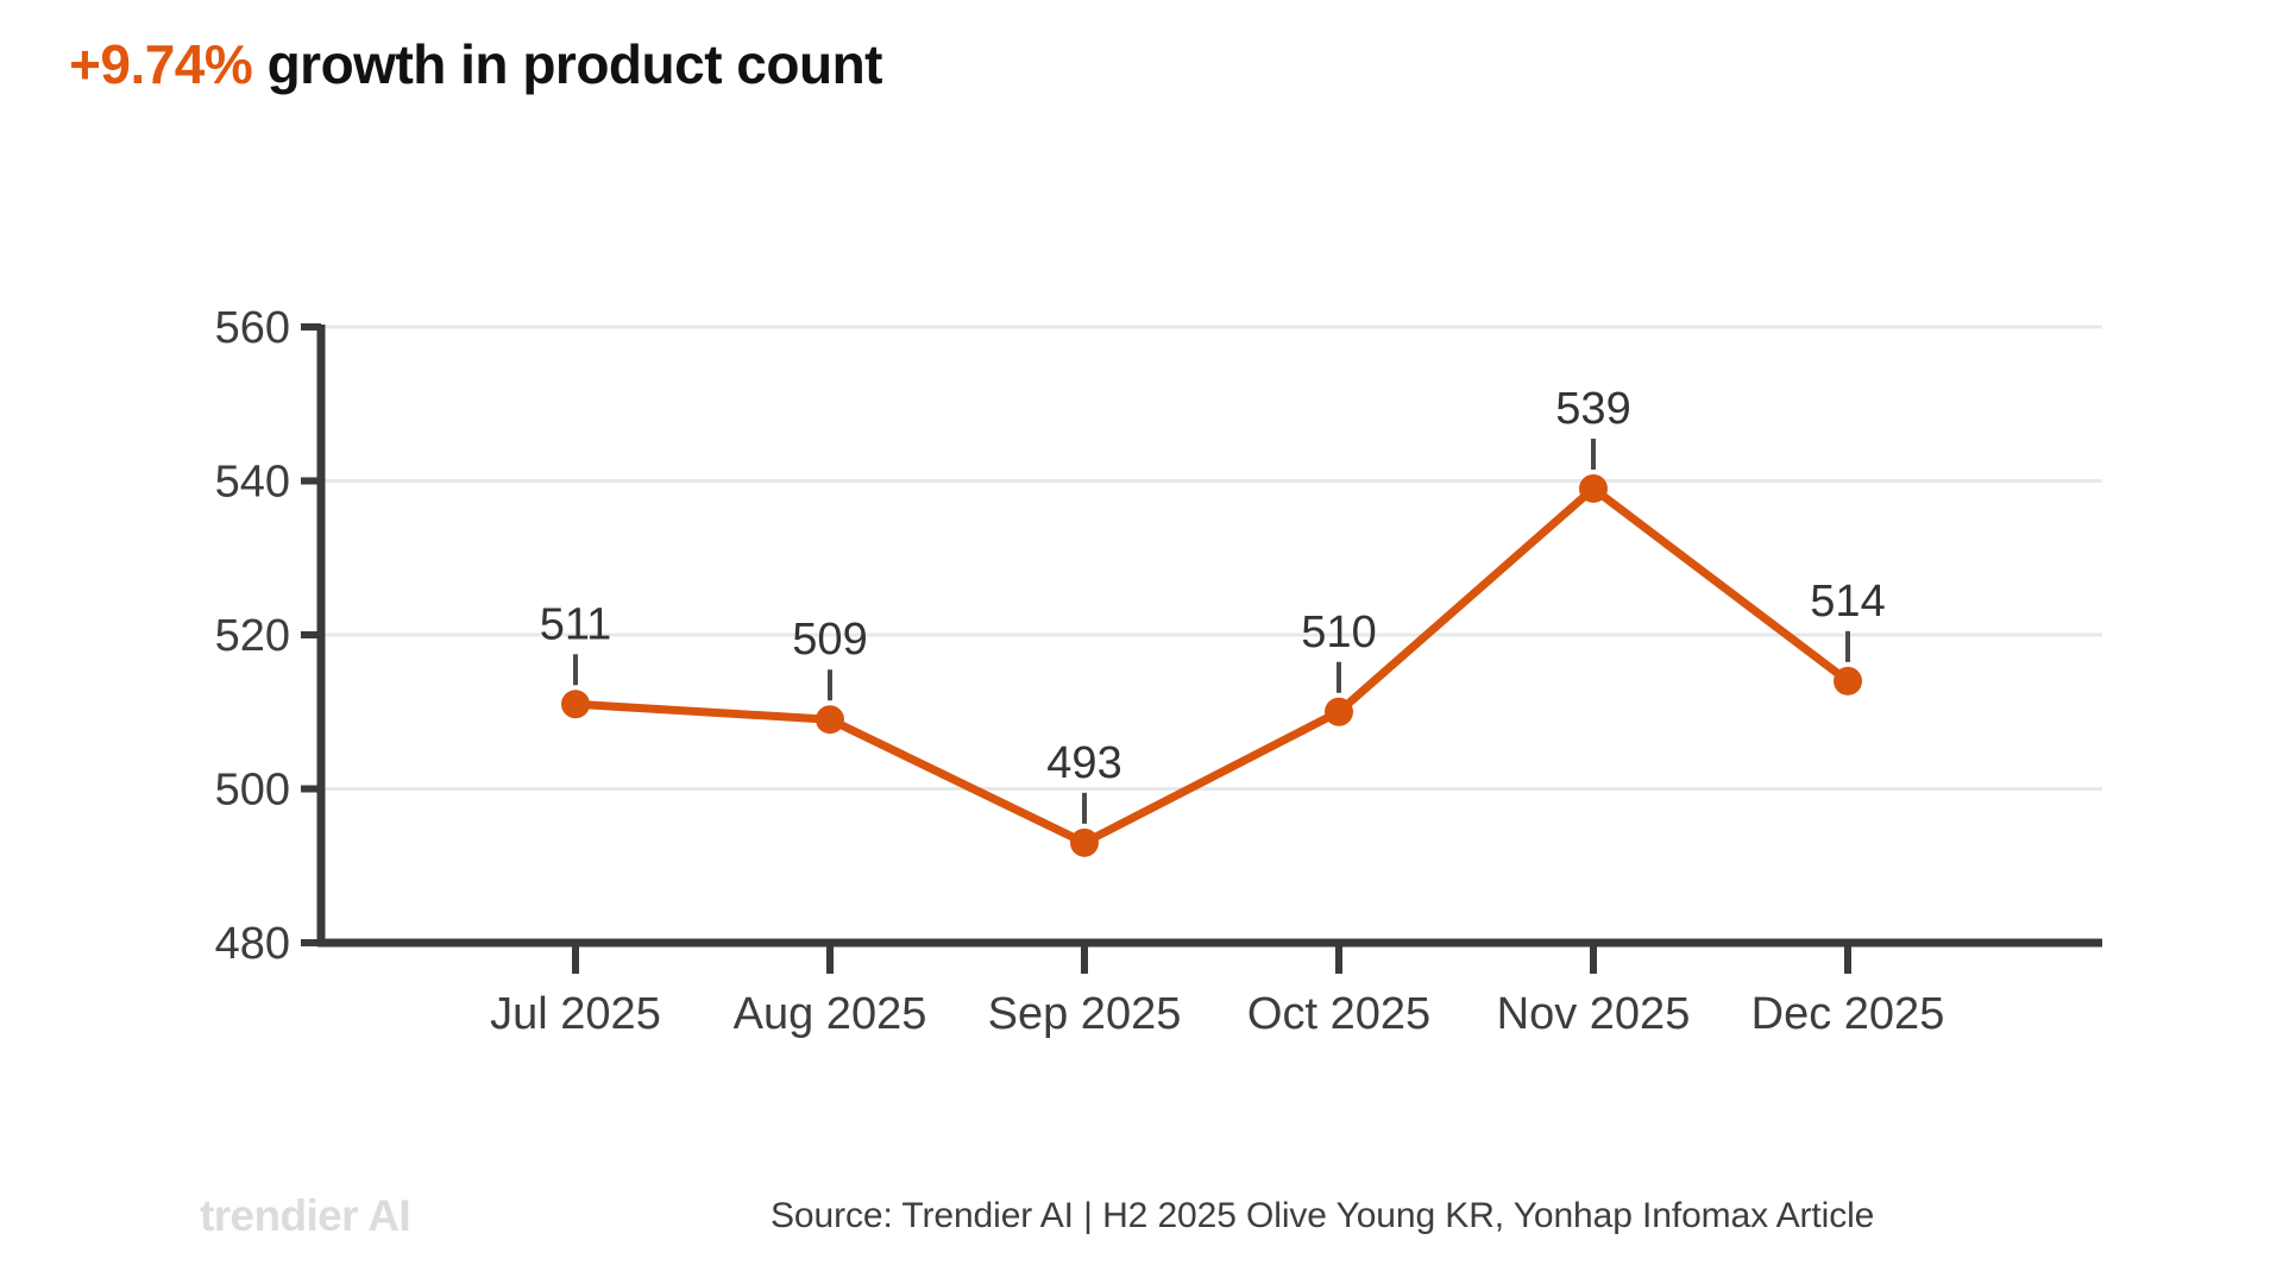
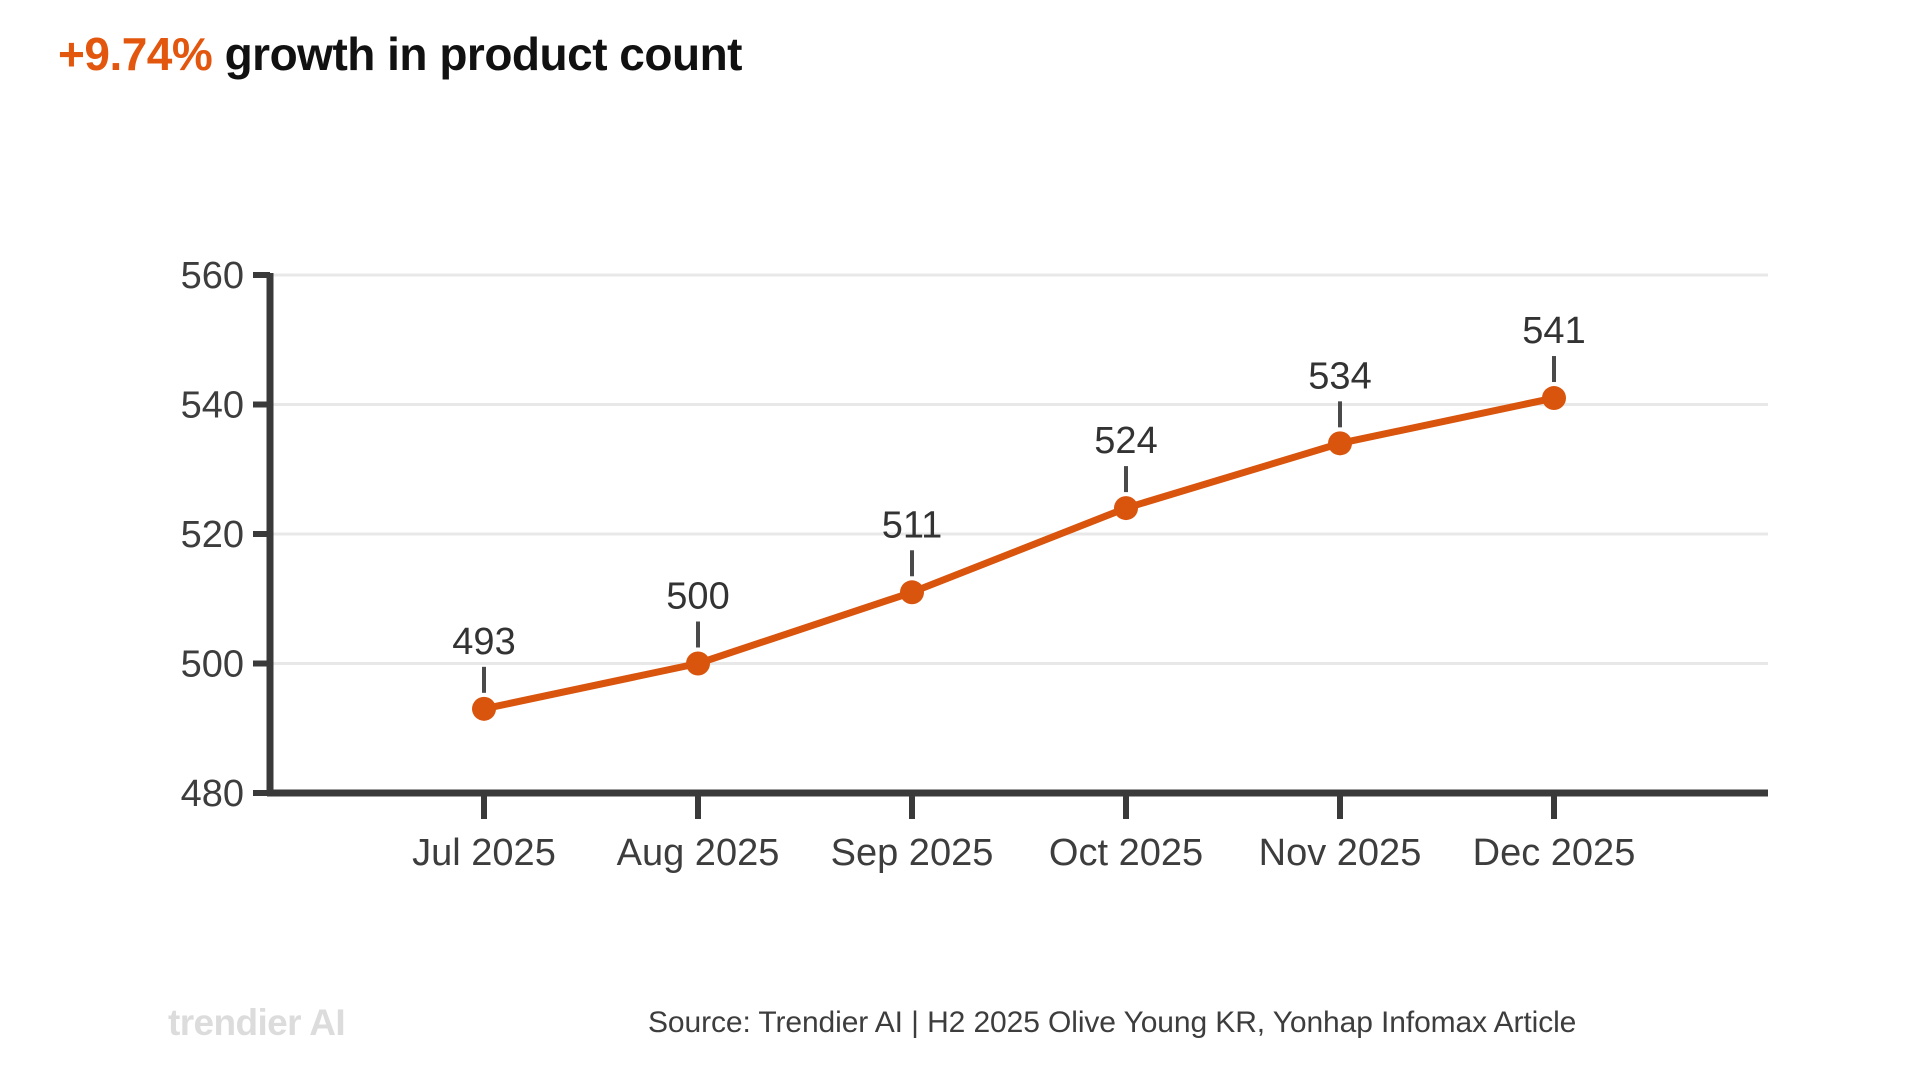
Jul 2025: 511 -> 493
Aug 2025: 509 -> 500
Sep 2025: 493 -> 511
Oct 2025: 510 -> 524
Nov 2025: 539 -> 534
Dec 2025: 514 -> 541
